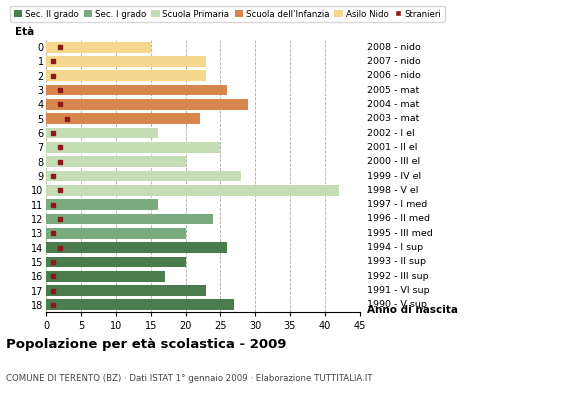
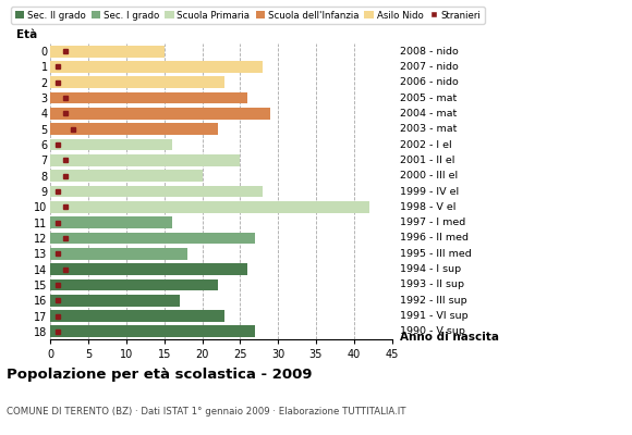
1: 23 -> 28
12: 24 -> 27
13: 20 -> 18
15: 20 -> 22
